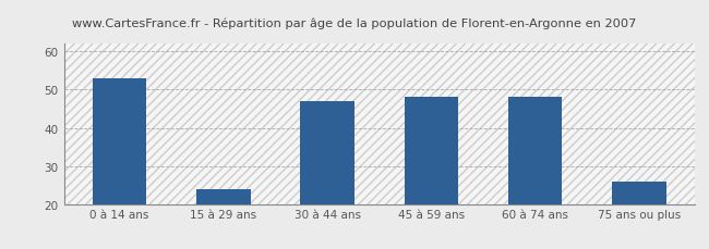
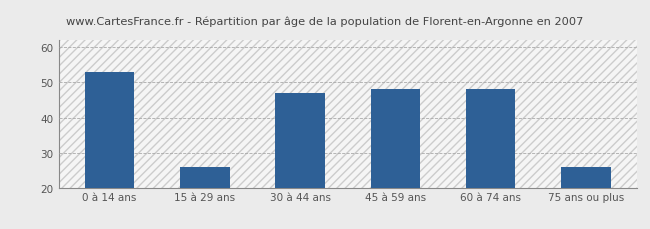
15 à 29 ans: 24 -> 26
